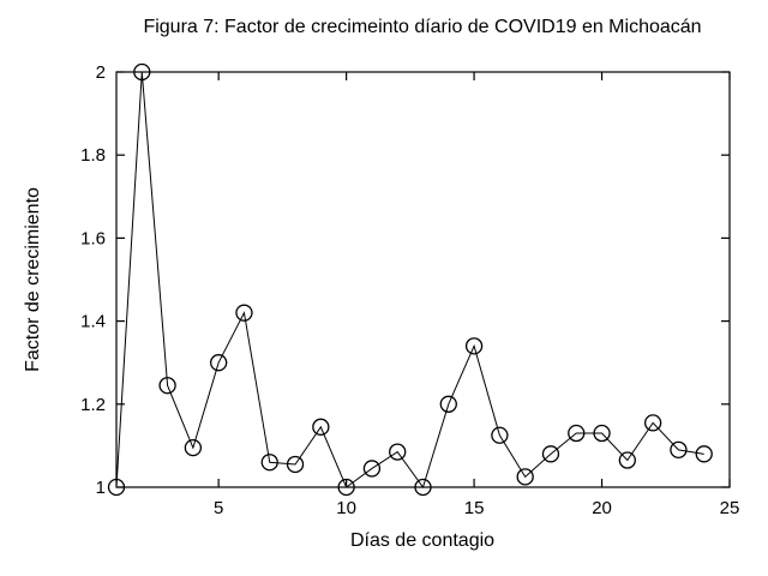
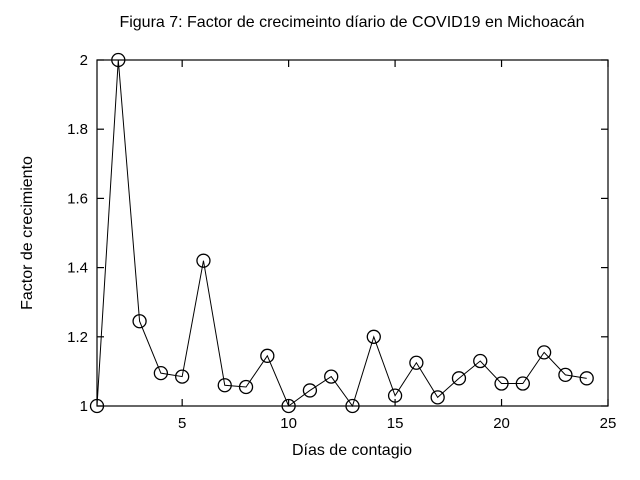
5: 1.30 -> 1.08
15: 1.34 -> 1.03
20: 1.13 -> 1.06
